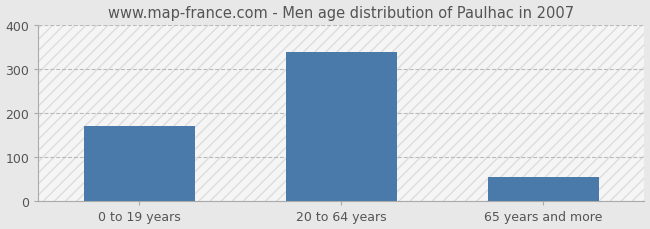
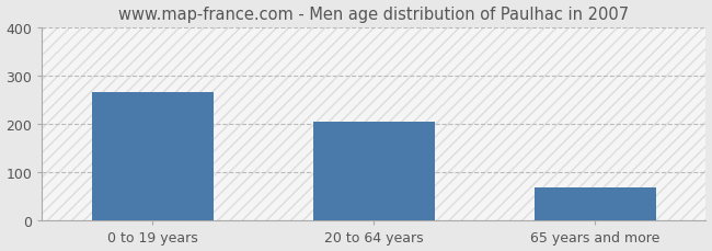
0 to 19 years: 170 -> 265
20 to 64 years: 338 -> 205
65 years and more: 55 -> 70
